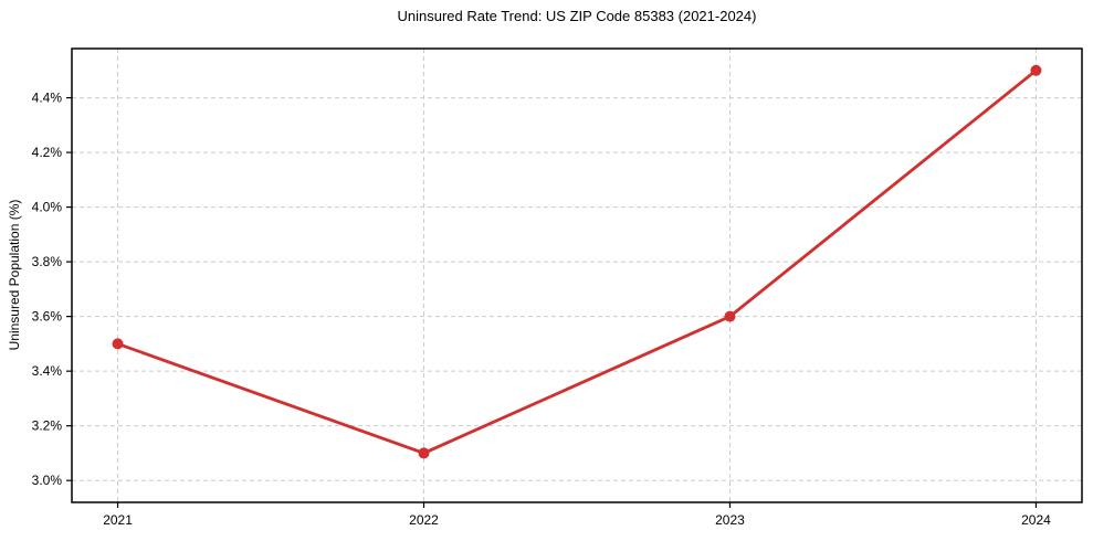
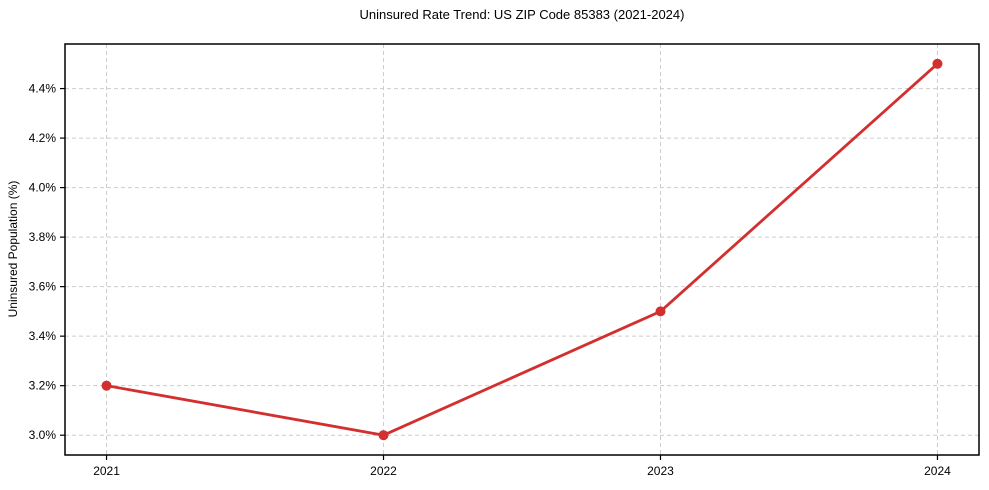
2021: 3.5% -> 3.2%
2022: 3.1% -> 3.0%
2023: 3.6% -> 3.5%
